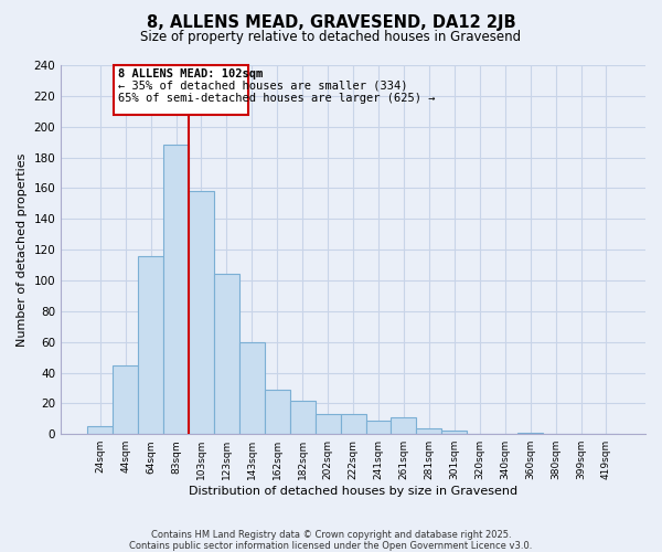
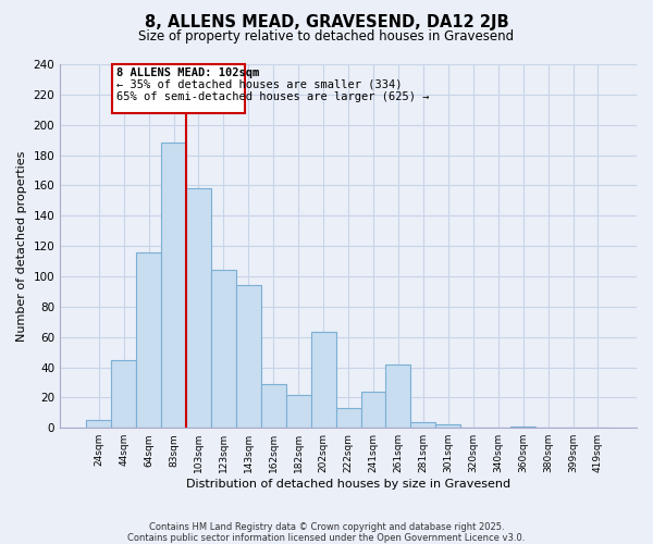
143sqm: 60 -> 94
202sqm: 13 -> 63
241sqm: 9 -> 24
261sqm: 11 -> 42
